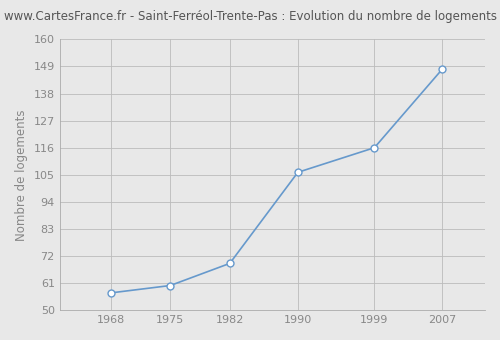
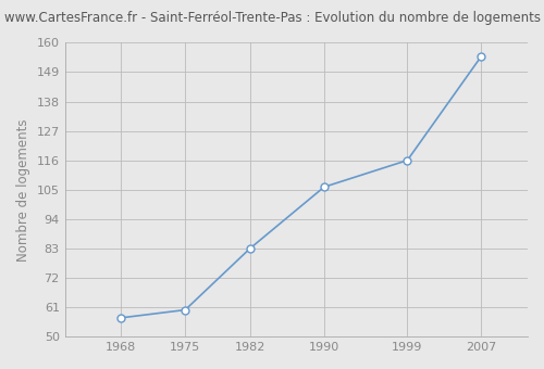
1982: 69 -> 83
2007: 148 -> 155
